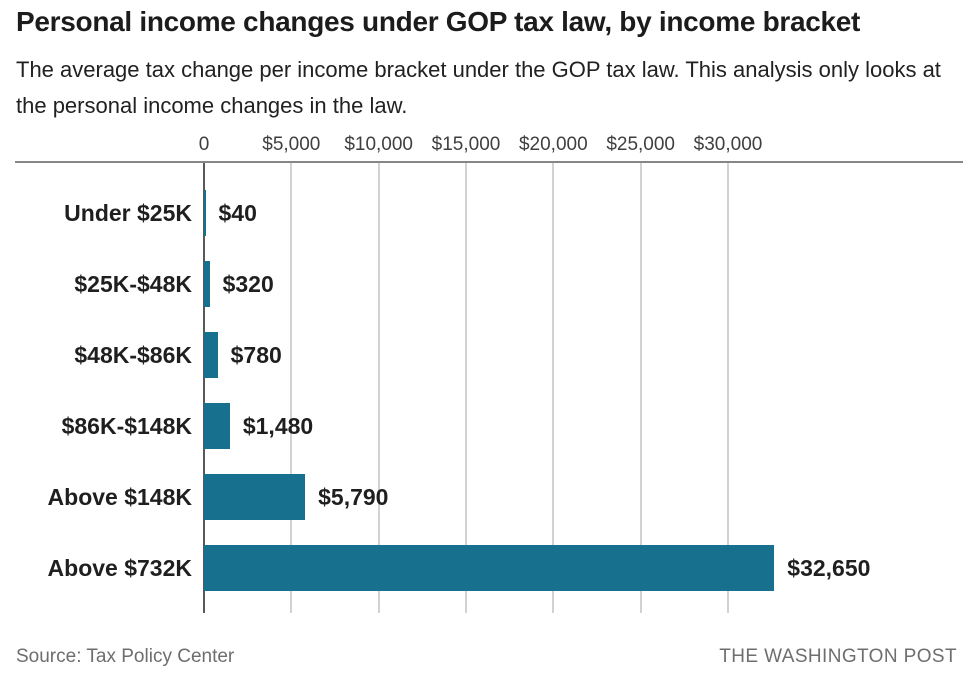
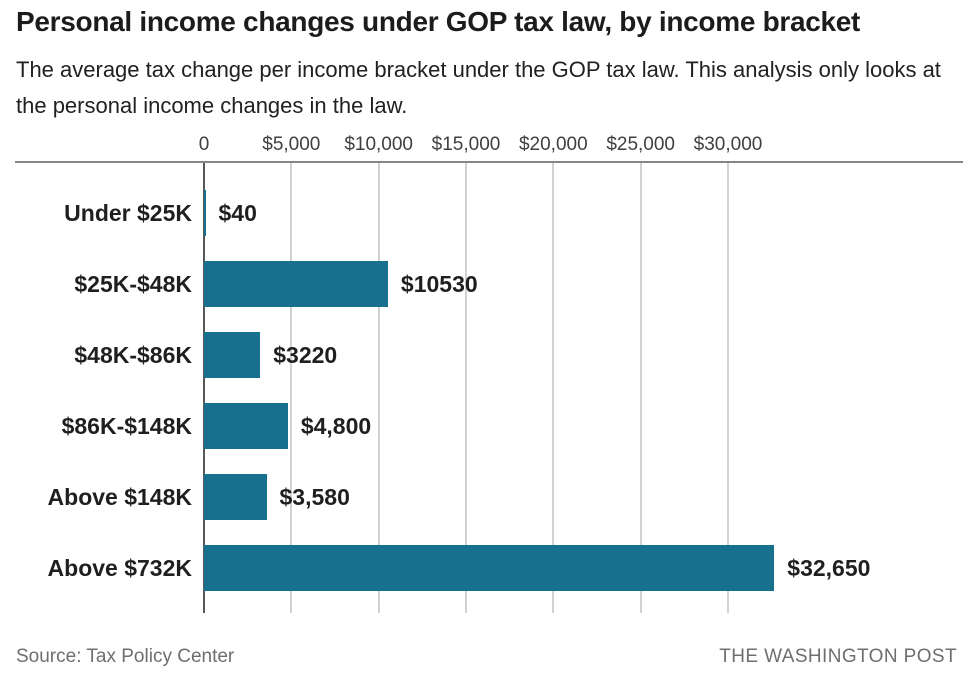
$25K-$48K: $320 -> $10530
$48K-$86K: $780 -> $3220
$86K-$148K: $1,480 -> $4,800
Above $148K: $5,790 -> $3,580
